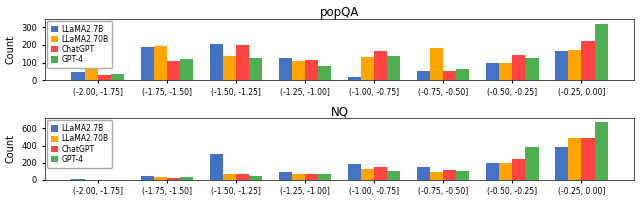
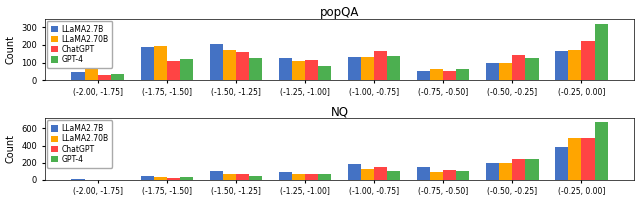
popQA/LLaMA2.70B/(-1.50, -1.25]: 140 -> 170
popQA/ChatGPT/(-1.50, -1.25]: 200 -> 160
popQA/LLaMA2.7B/(-1.00, -0.75]: 20 -> 130
popQA/LLaMA2.70B/(-0.75, -0.50]: 180 -> 60
NQ/LLaMA2.7B/(-1.50, -1.25]: 300 -> 100
NQ/GPT-4/(-0.50, -0.25]: 380 -> 240
